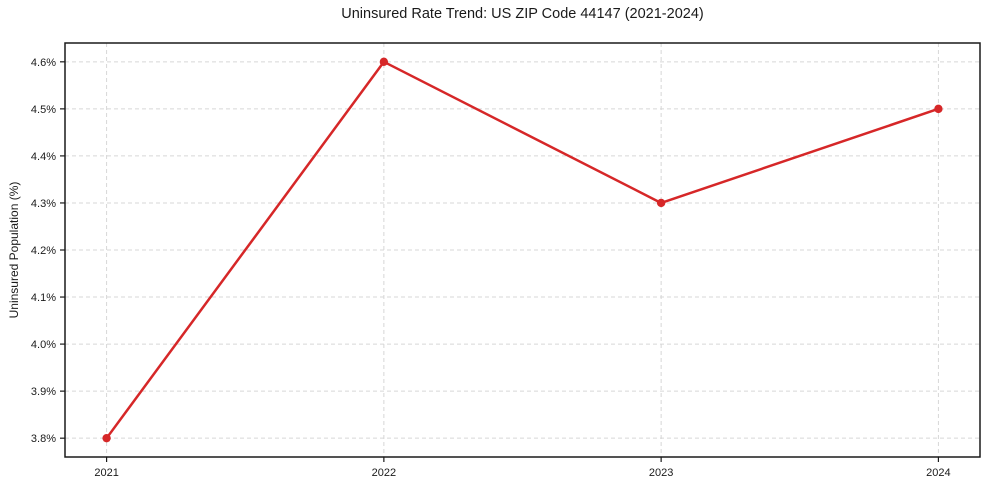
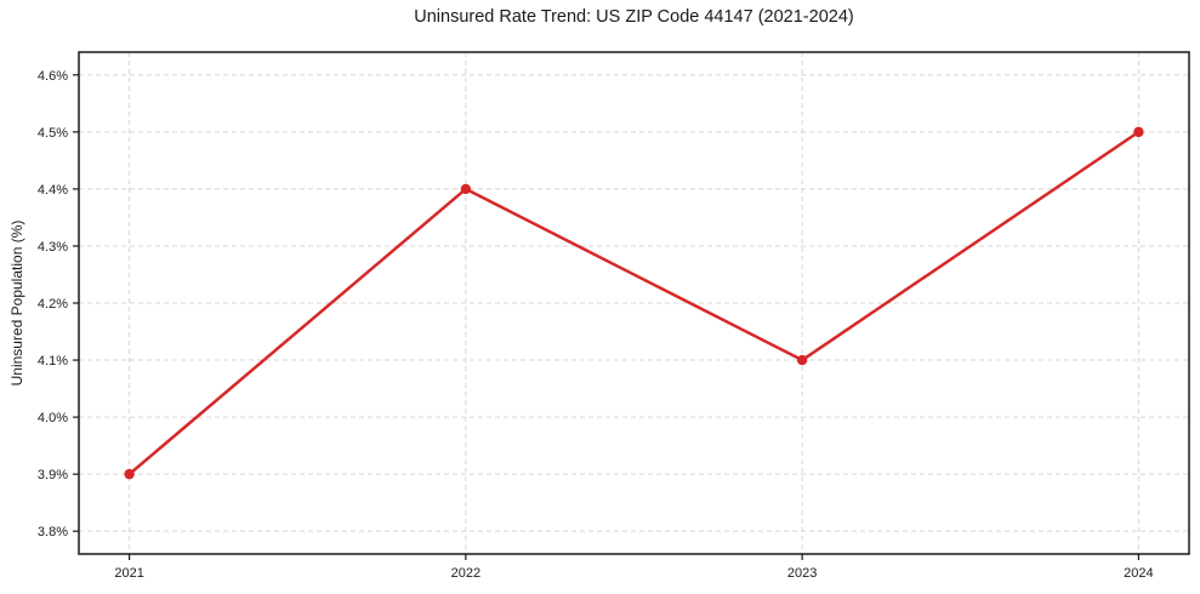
2021: 3.8% -> 3.9%
2022: 4.6% -> 4.4%
2023: 4.3% -> 4.1%
